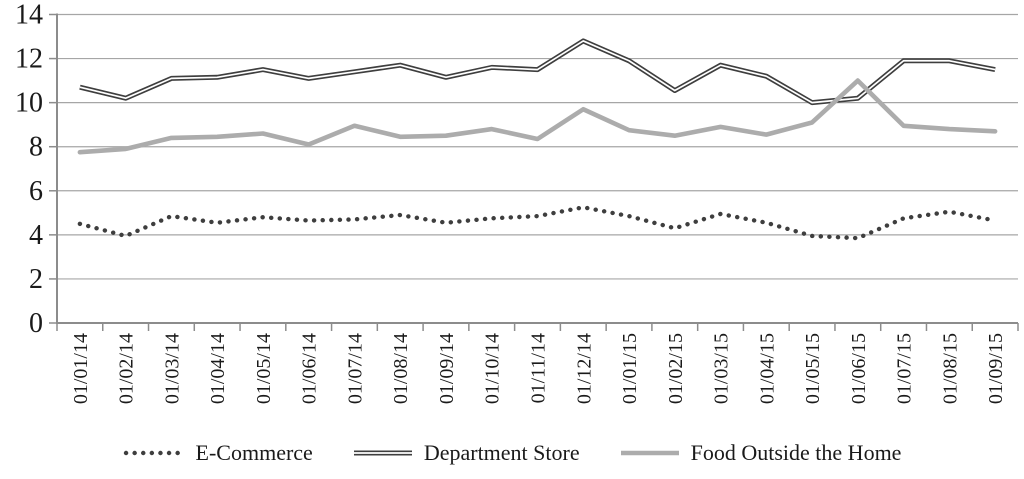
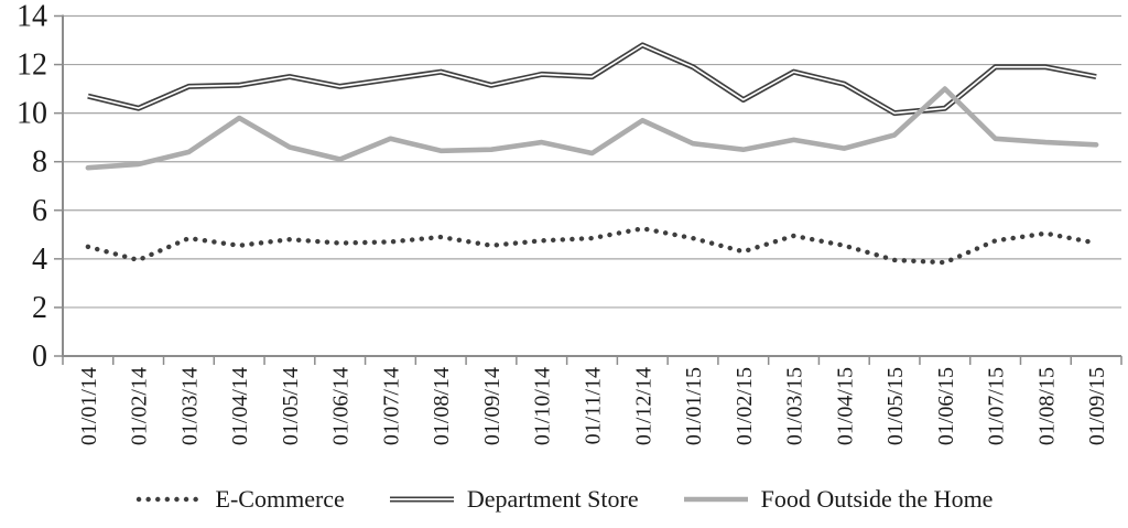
Food Outside the Home/01/04/14: 8.4 -> 9.8
